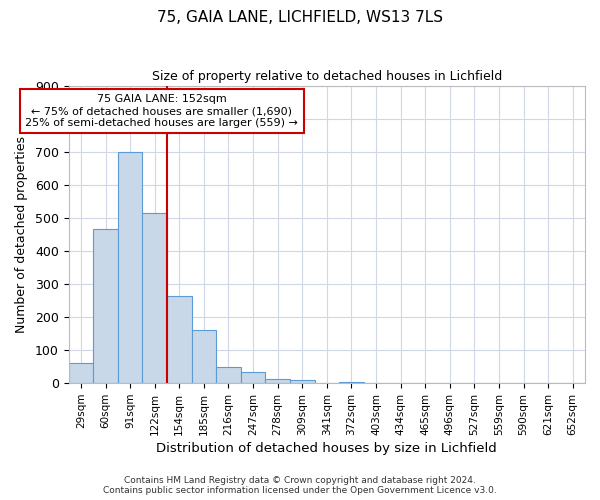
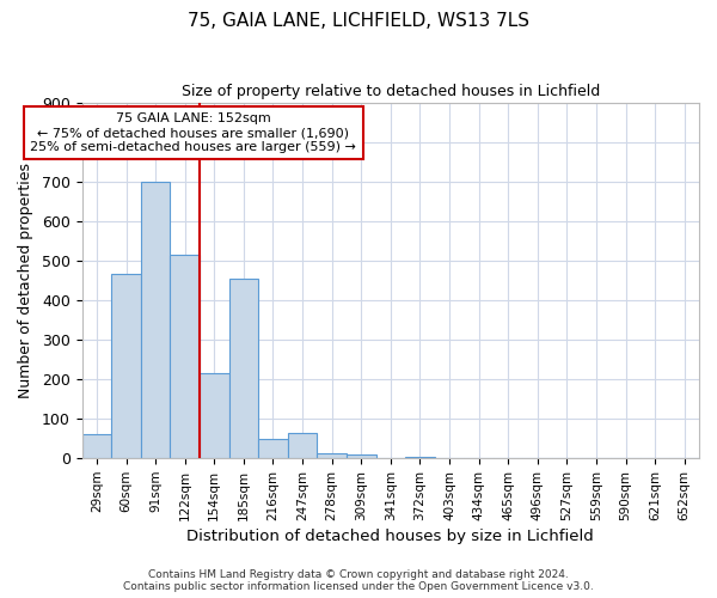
154sqm: 265 -> 215
185sqm: 160 -> 455
247sqm: 35 -> 65
